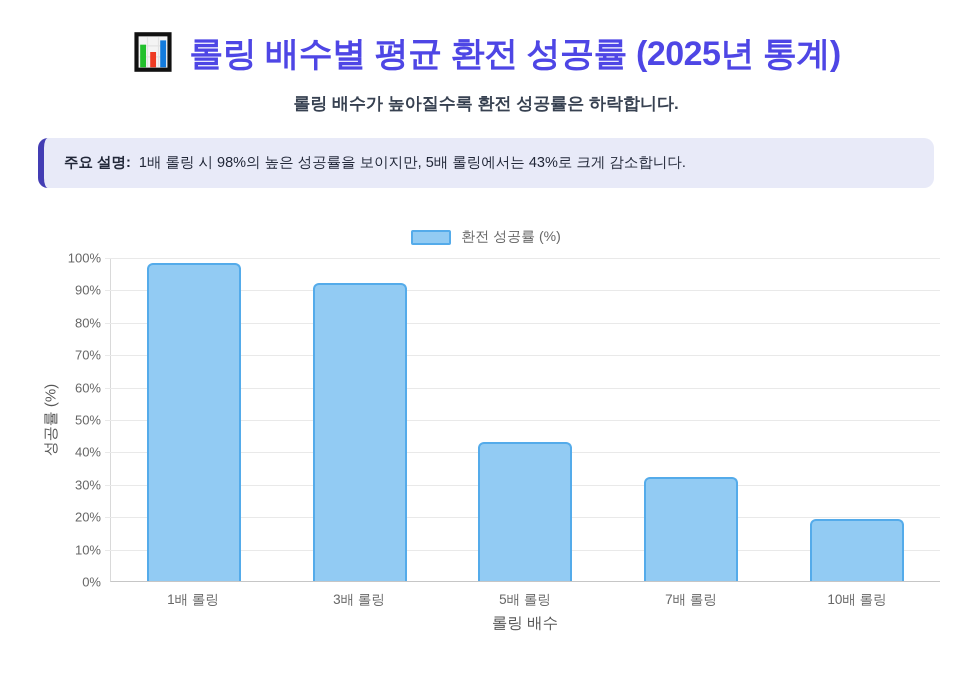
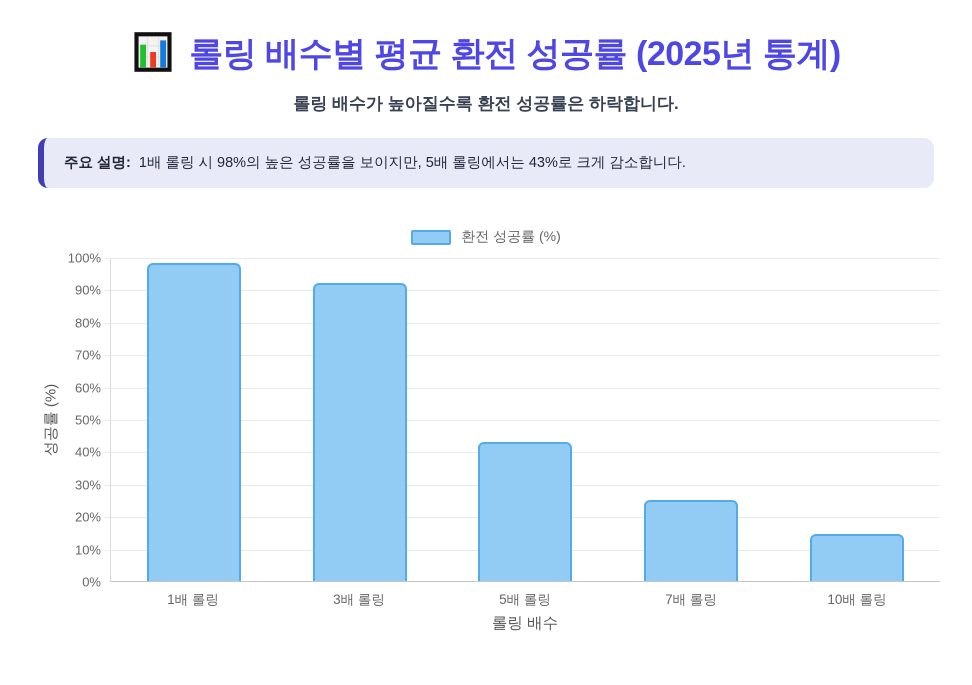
7배 롤링: 32% -> 25%
10배 롤링: 19% -> 14%
